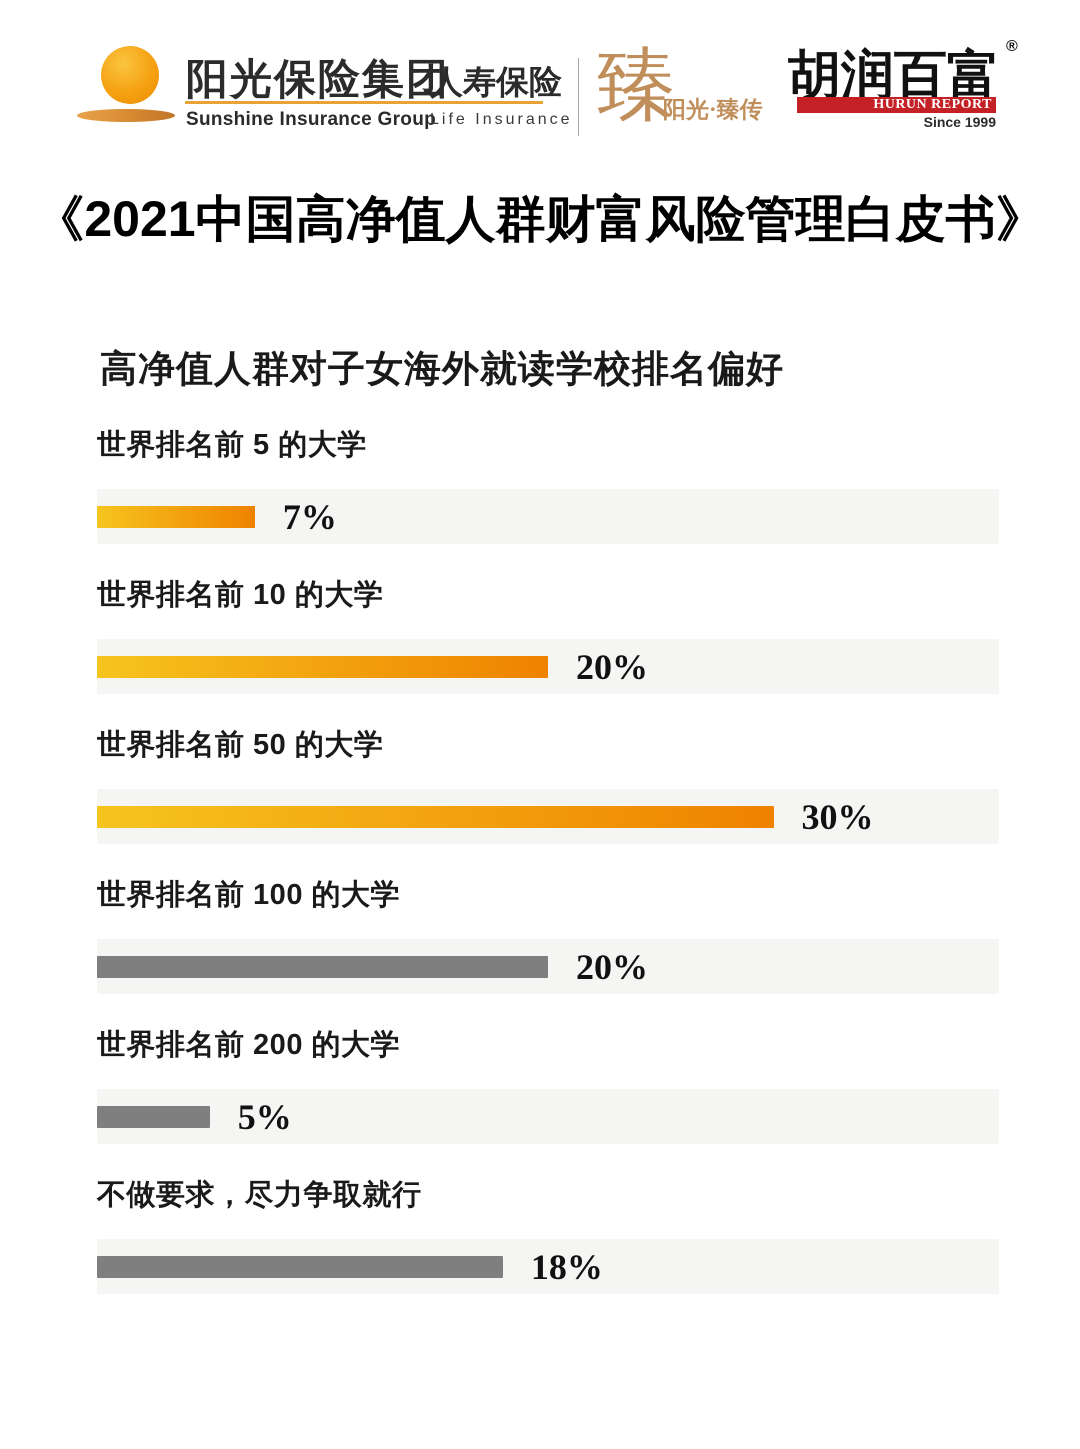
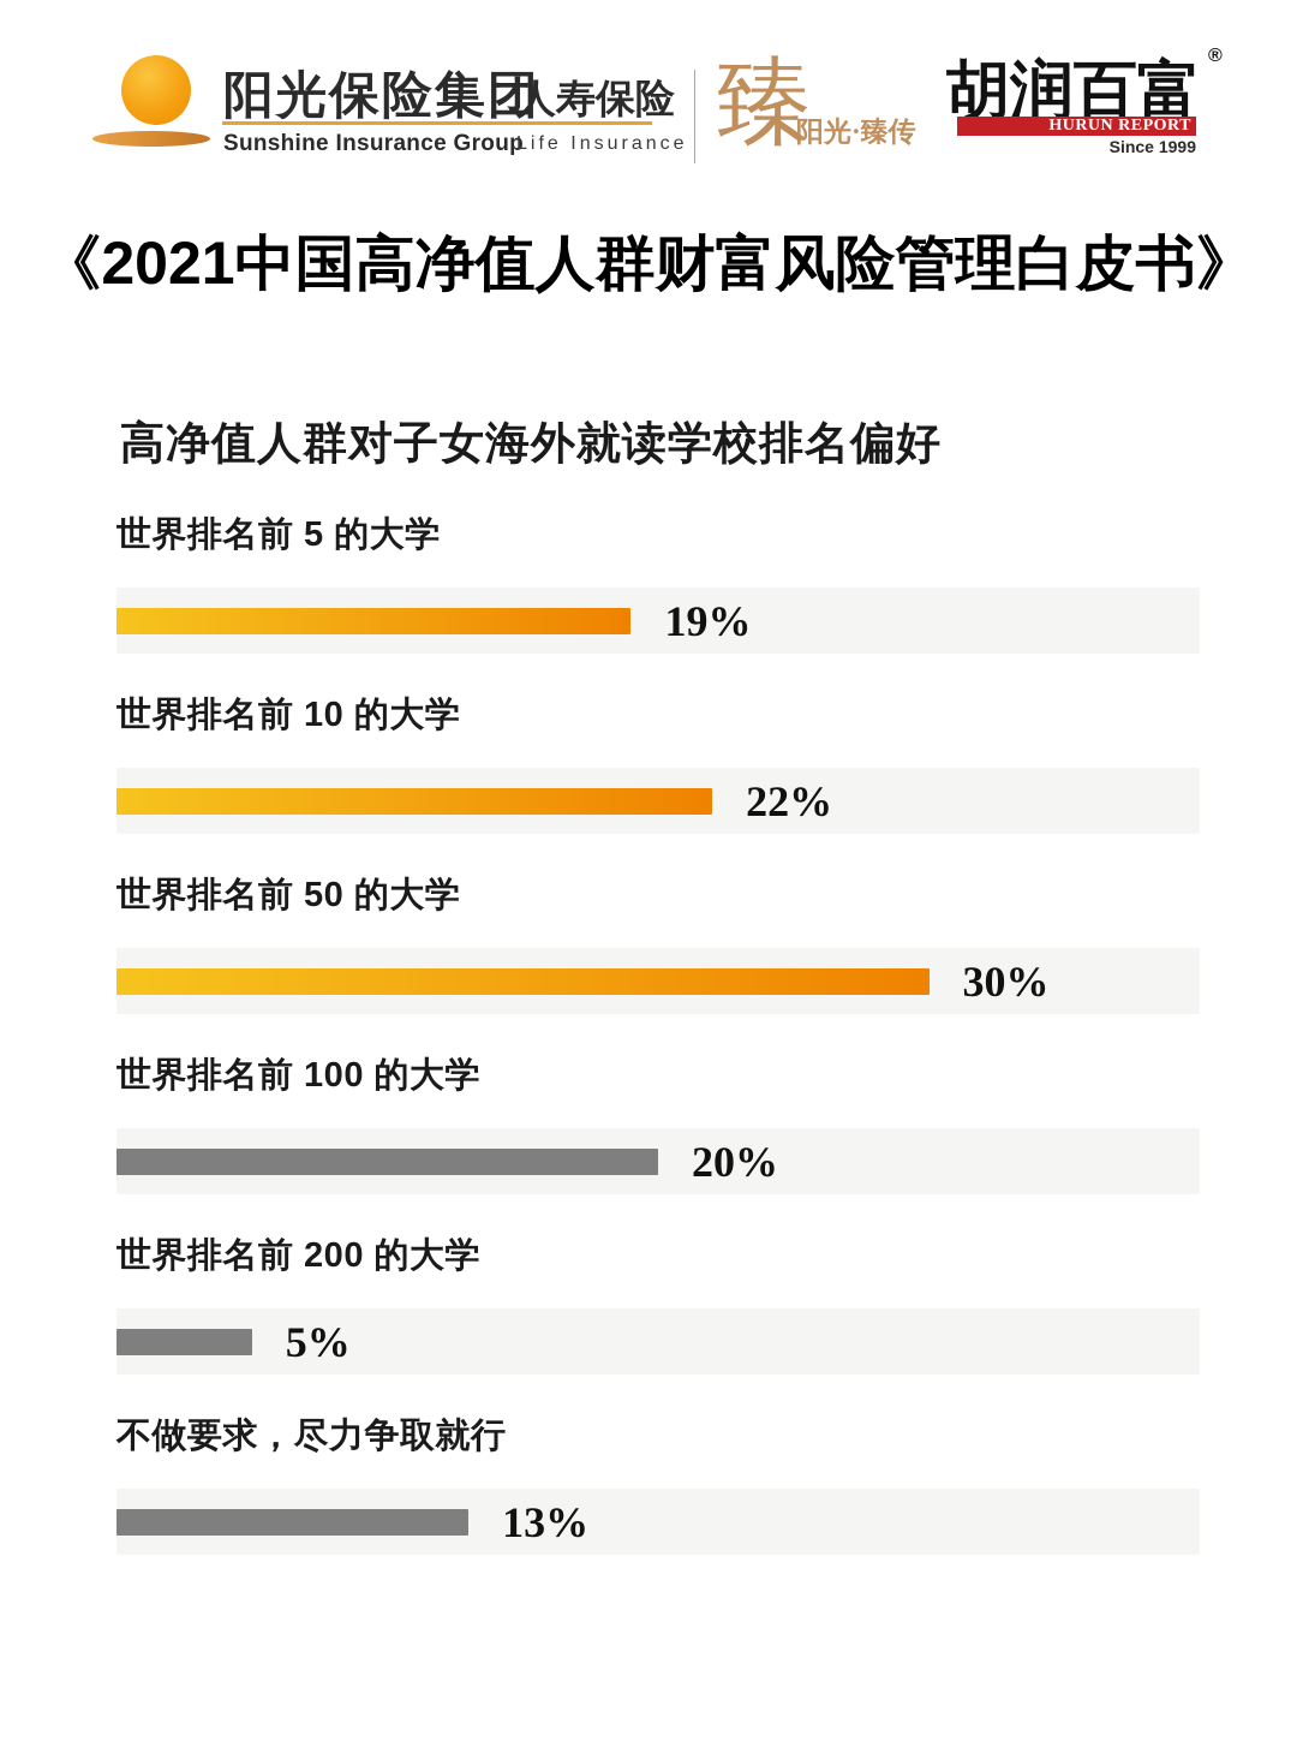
世界排名前 5 的大学: 7% -> 19%
世界排名前 10 的大学: 20% -> 22%
不做要求，尽力争取就行: 18% -> 13%
